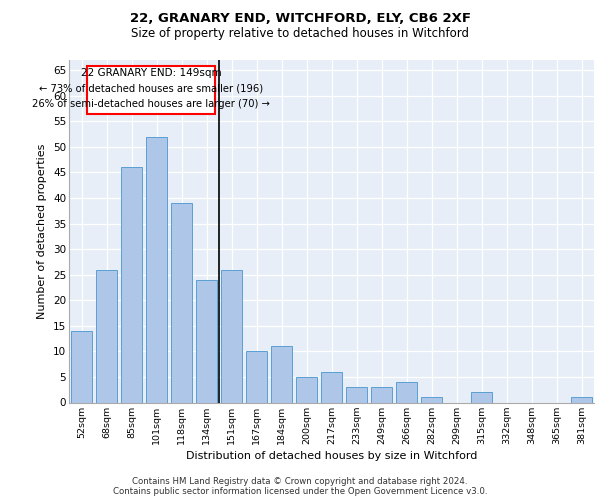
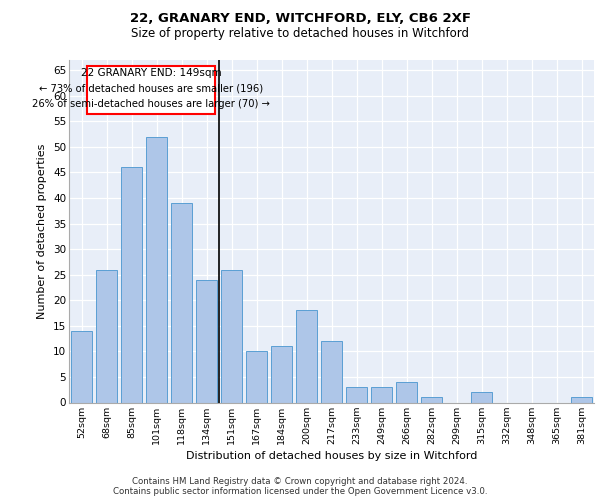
200sqm: 5 -> 18
217sqm: 6 -> 12
